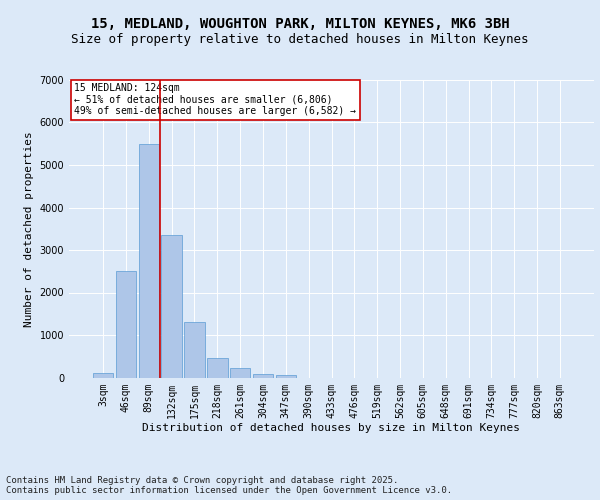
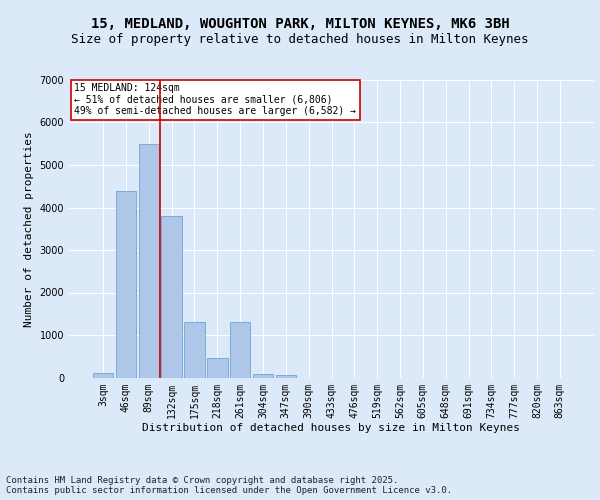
46sqm: 2500 -> 4400
132sqm: 3350 -> 3800
261sqm: 220 -> 1300
